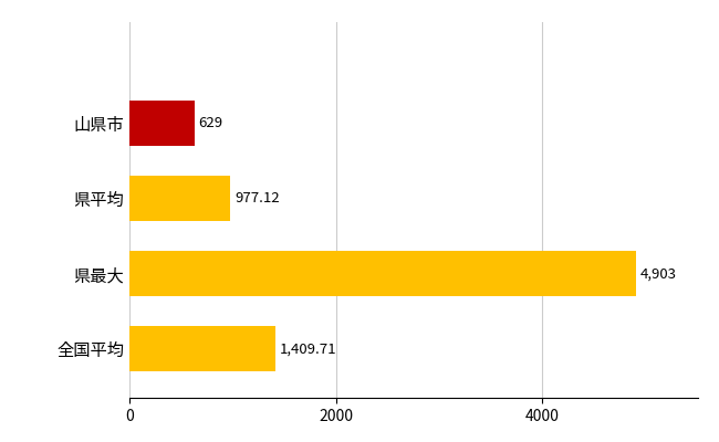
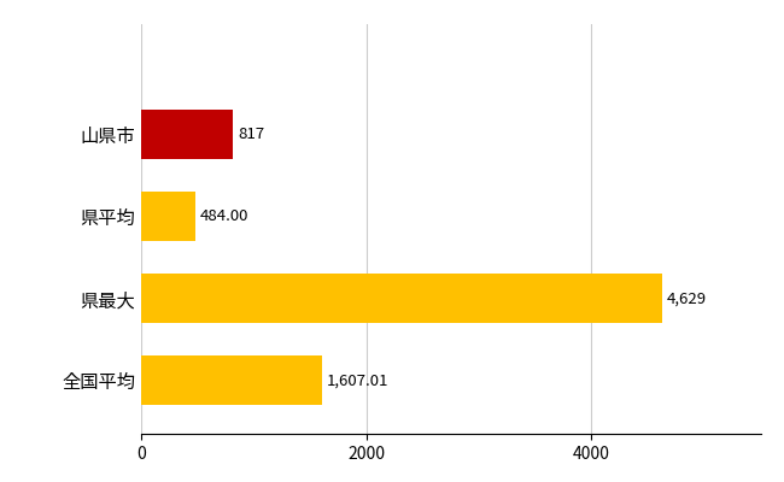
山県市: 629 -> 817
県平均: 977.12 -> 484.00
県最大: 4,903 -> 4,629
全国平均: 1,409.71 -> 1,607.01
